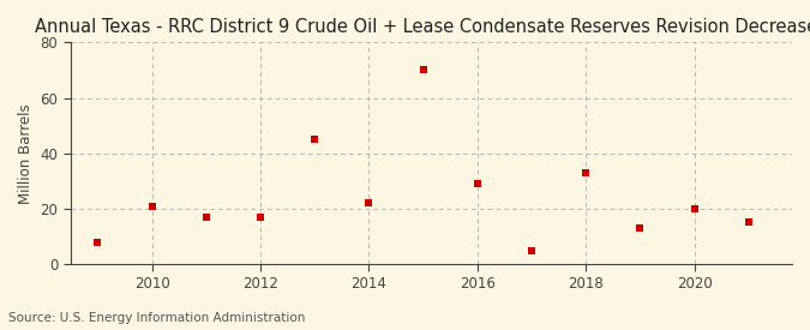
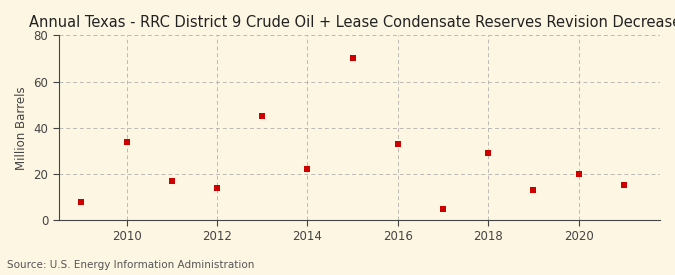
2010: 21 -> 34
2012: 17 -> 14
2016: 29 -> 33
2018: 33 -> 29
